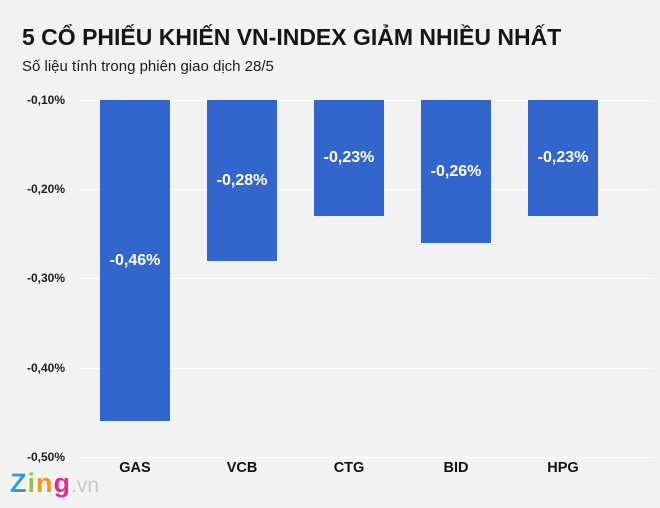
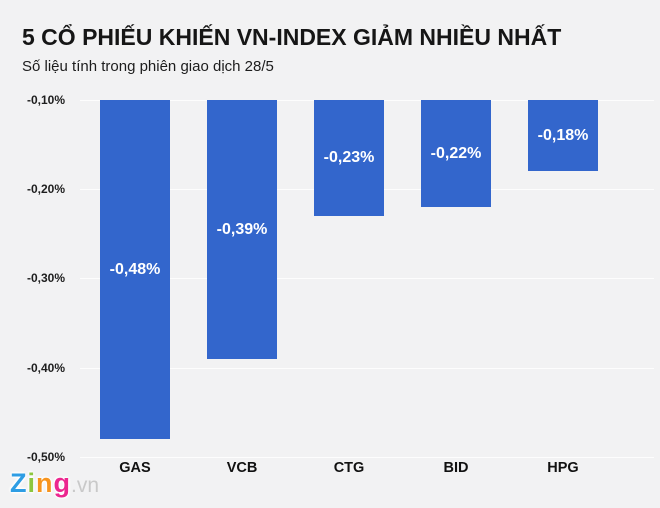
GAS: -0,46% -> -0,48%
VCB: -0,28% -> -0,39%
BID: -0,26% -> -0,22%
HPG: -0,23% -> -0,18%
